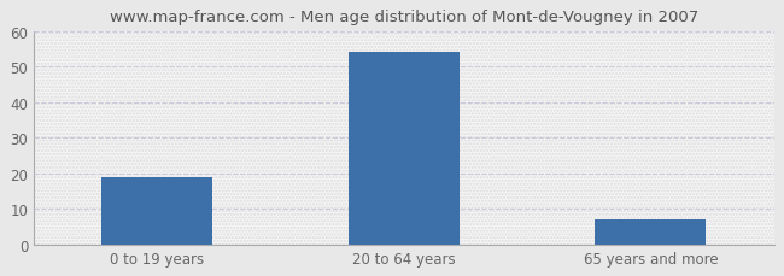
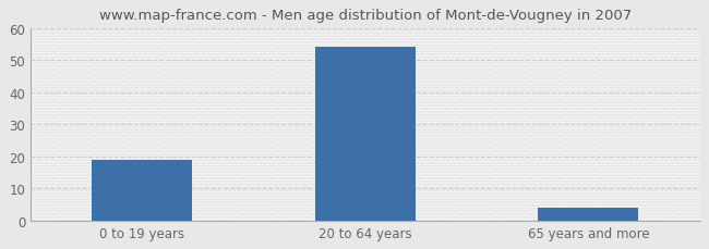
65 years and more: 7 -> 4
